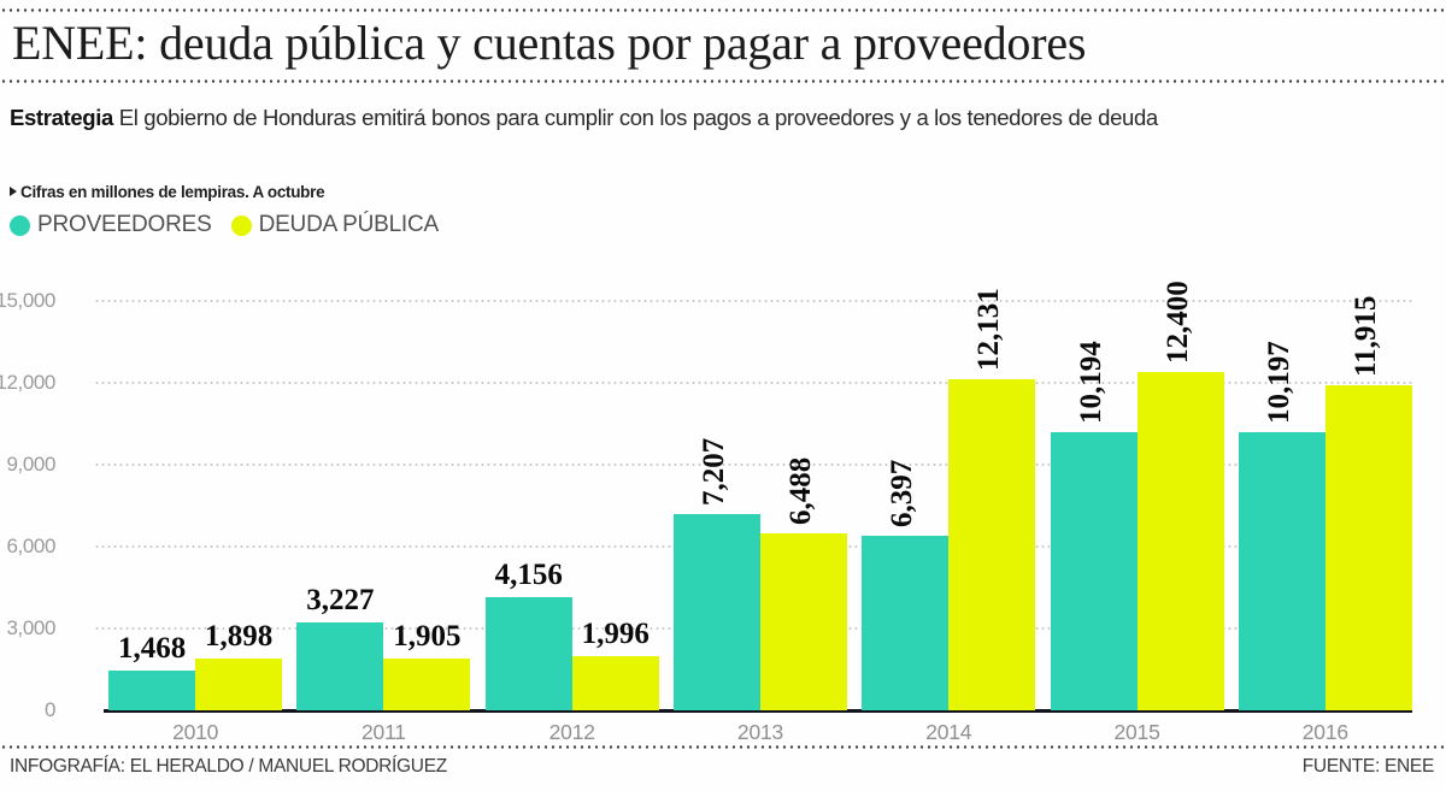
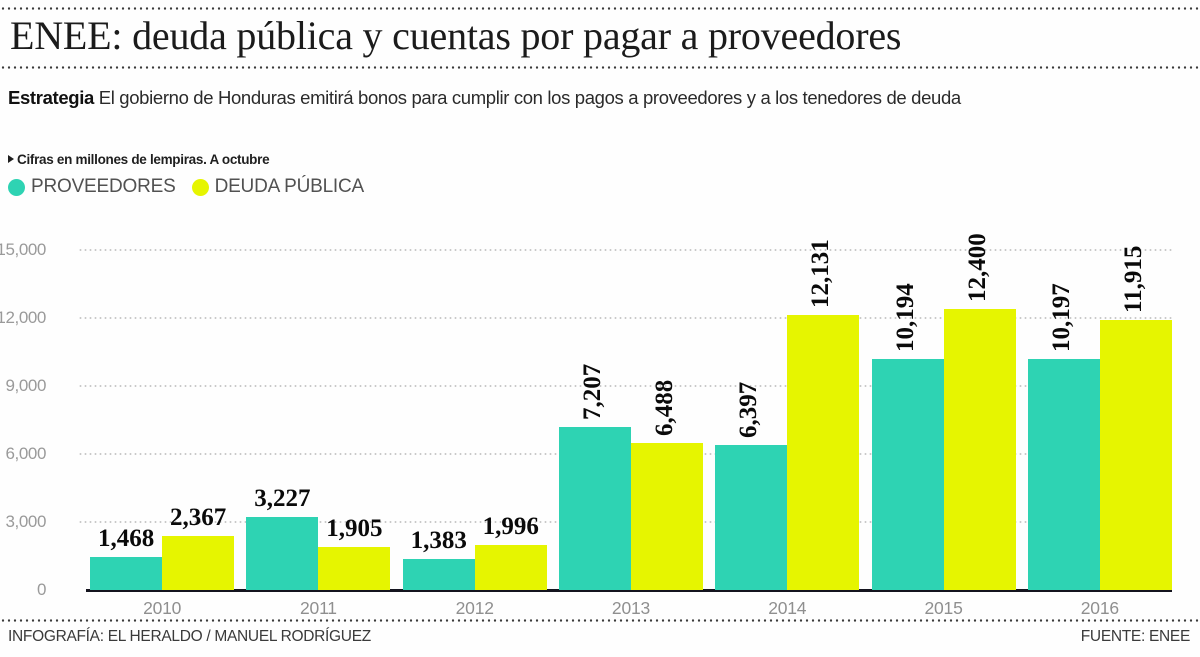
DEUDA PÚBLICA/2010: 1,898 -> 2,367
PROVEEDORES/2012: 4,156 -> 1,383
